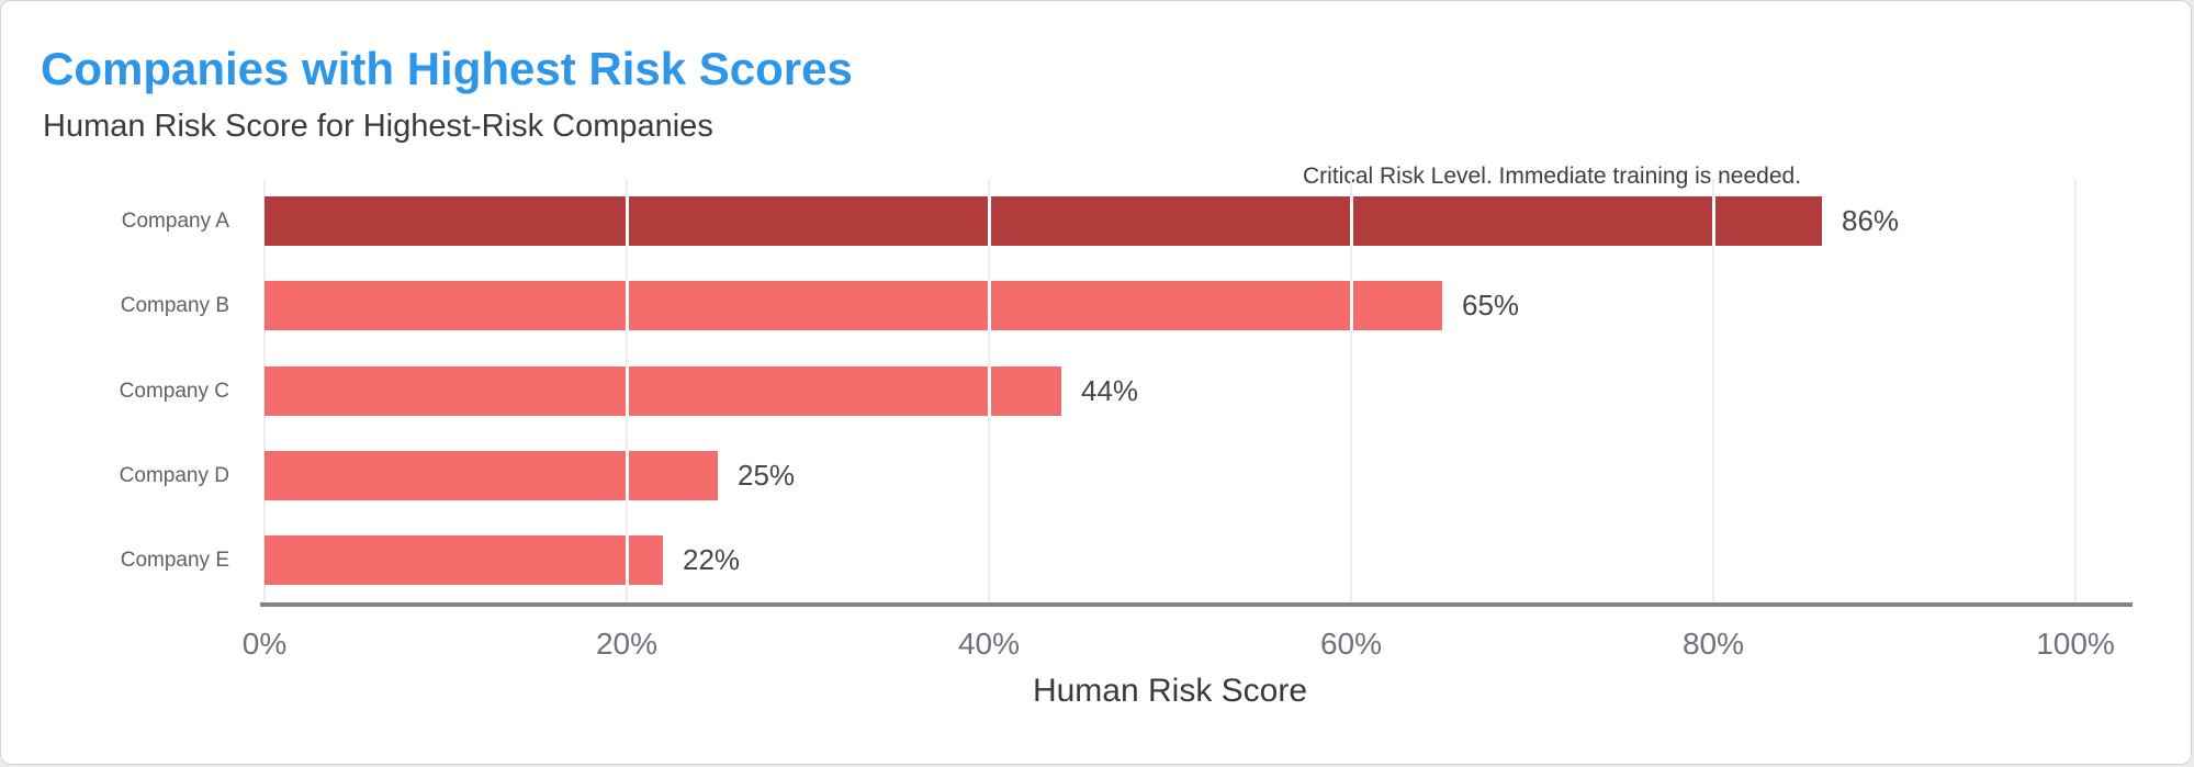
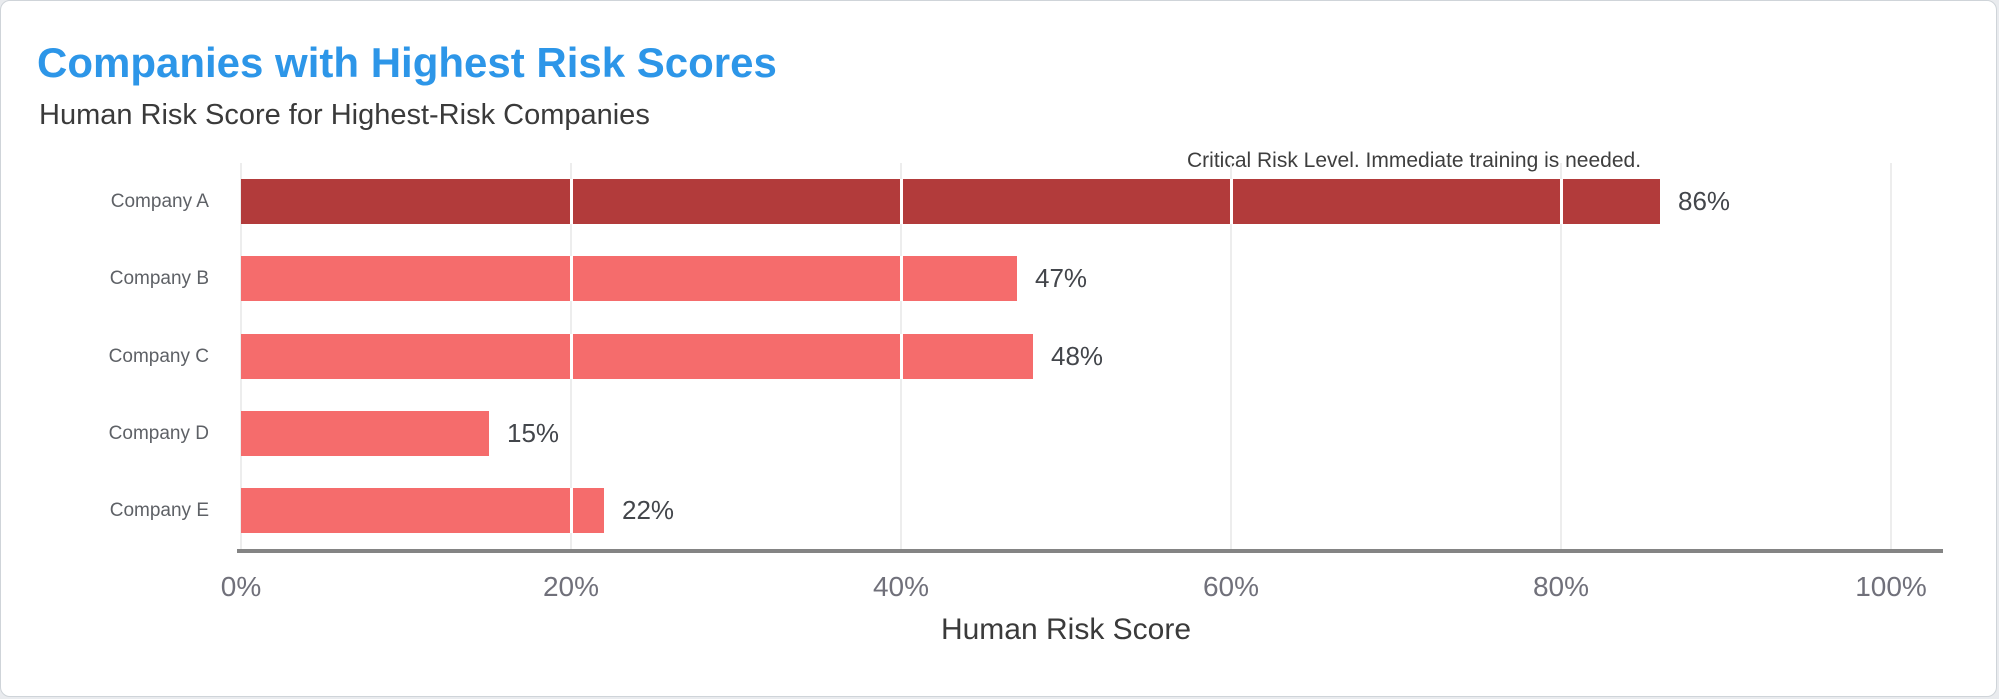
Company B: 65% -> 47%
Company C: 44% -> 48%
Company D: 25% -> 15%
